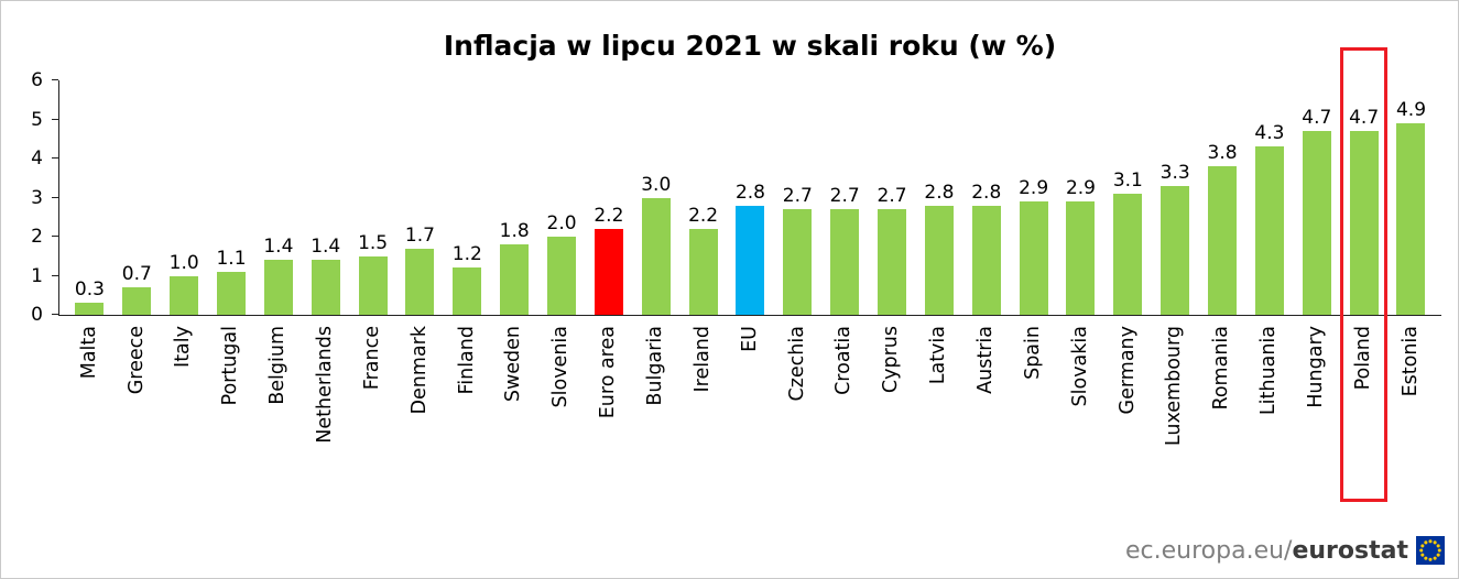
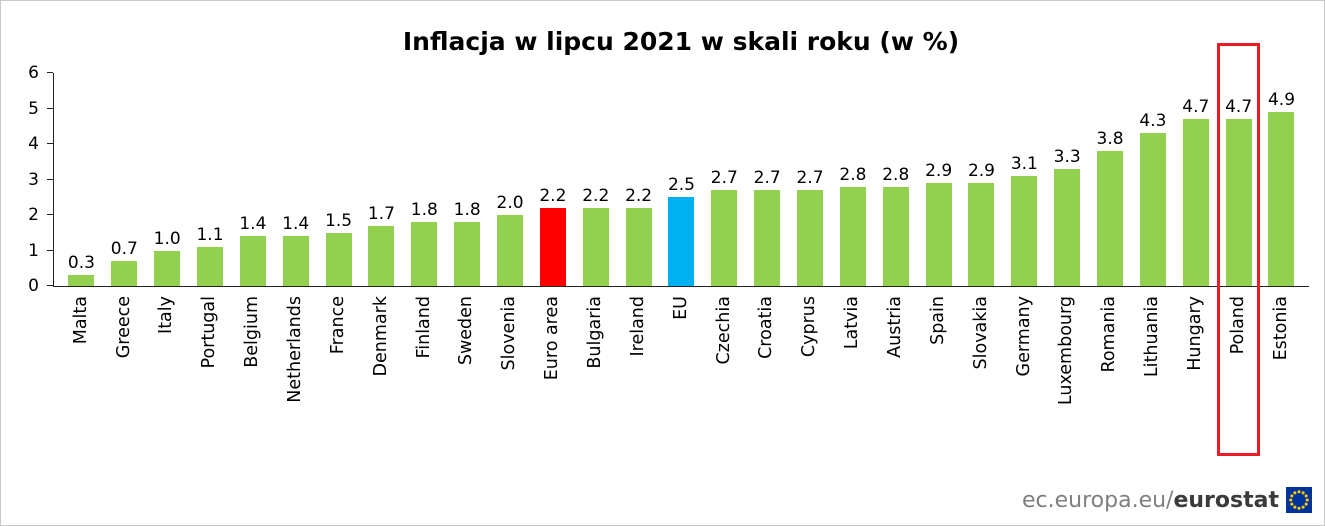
Finland: 1.2 -> 1.8
Bulgaria: 3.0 -> 2.2
EU: 2.8 -> 2.5
